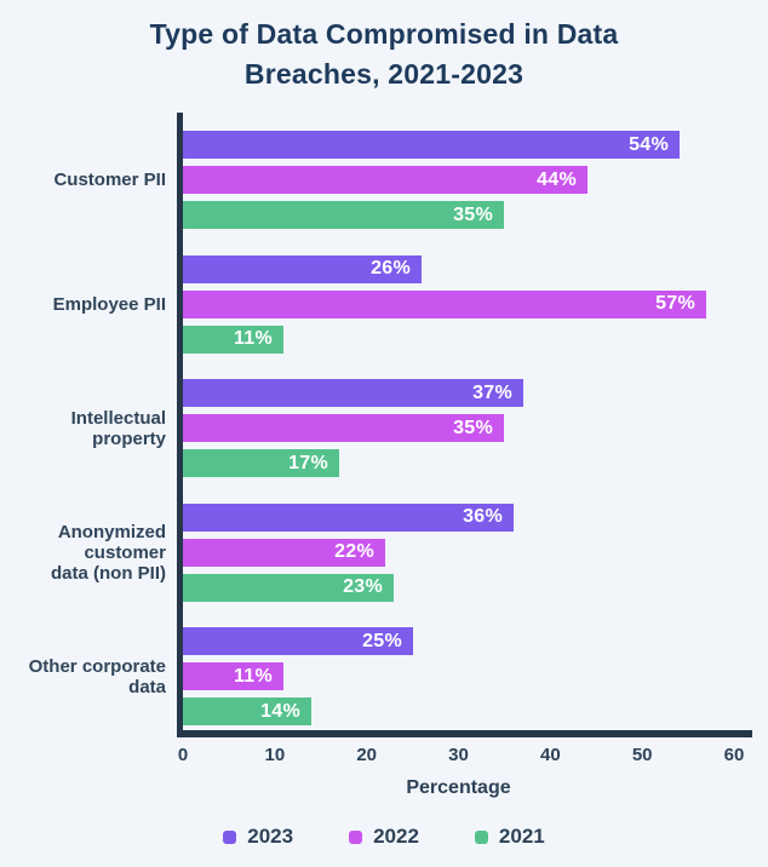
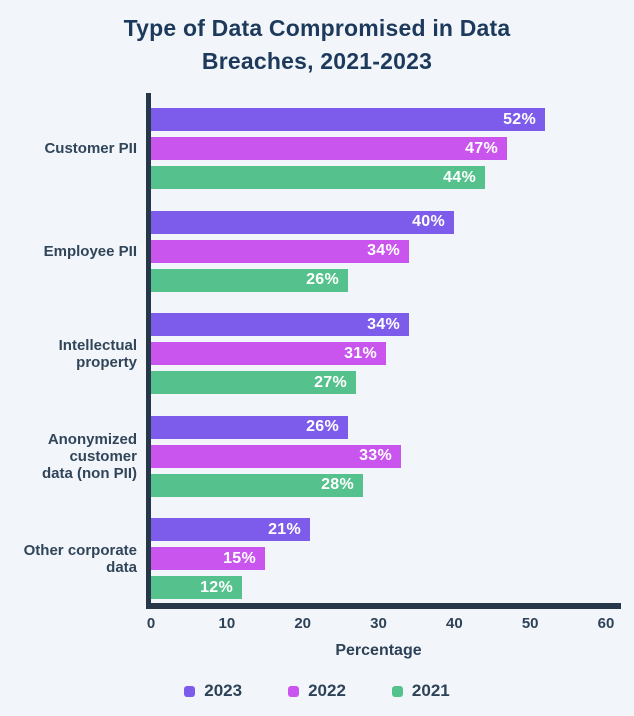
2023/Customer PII: 54% -> 52%
2022/Customer PII: 44% -> 47%
2021/Customer PII: 35% -> 44%
2023/Employee PII: 26% -> 40%
2022/Employee PII: 57% -> 34%
2021/Employee PII: 11% -> 26%
2023/Intellectual property: 37% -> 34%
2022/Intellectual property: 35% -> 31%
2021/Intellectual property: 17% -> 27%
2023/Anonymized customer data (non PII): 36% -> 26%
2022/Anonymized customer data (non PII): 22% -> 33%
2021/Anonymized customer data (non PII): 23% -> 28%
2023/Other corporate data: 25% -> 21%
2022/Other corporate data: 11% -> 15%
2021/Other corporate data: 14% -> 12%
